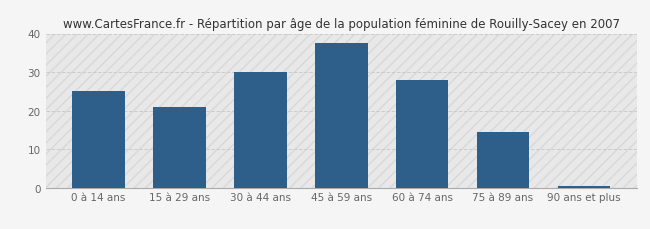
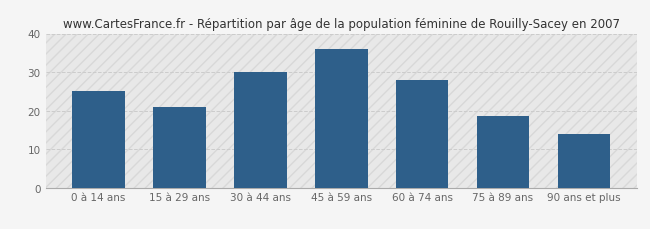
45 à 59 ans: 37.5 -> 36.0
75 à 89 ans: 14.5 -> 18.5
90 ans et plus: 0.5 -> 14.0
